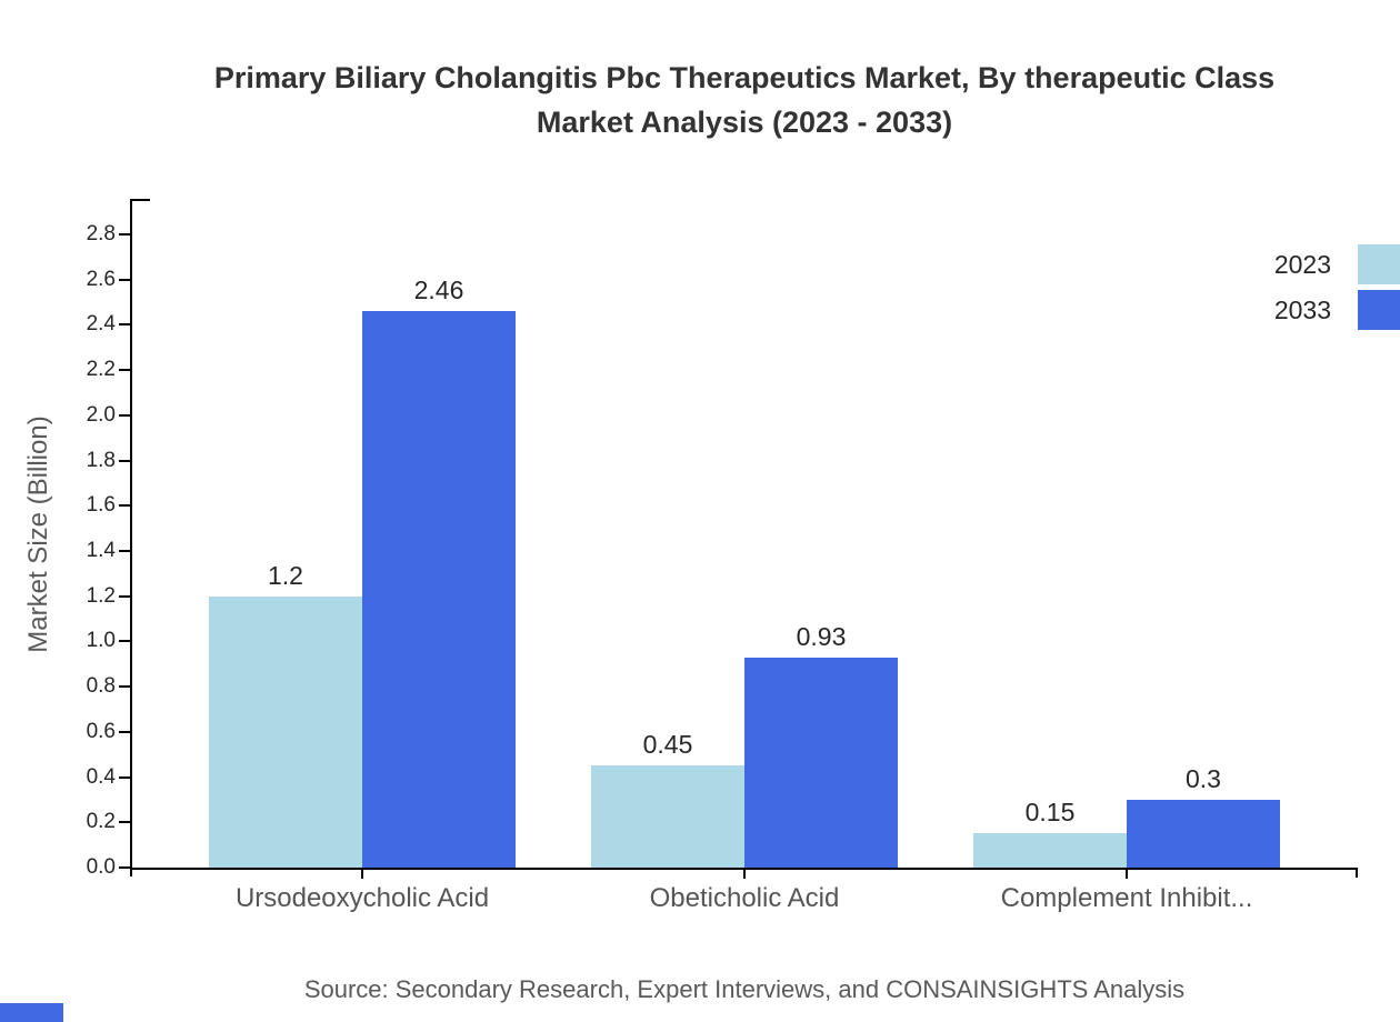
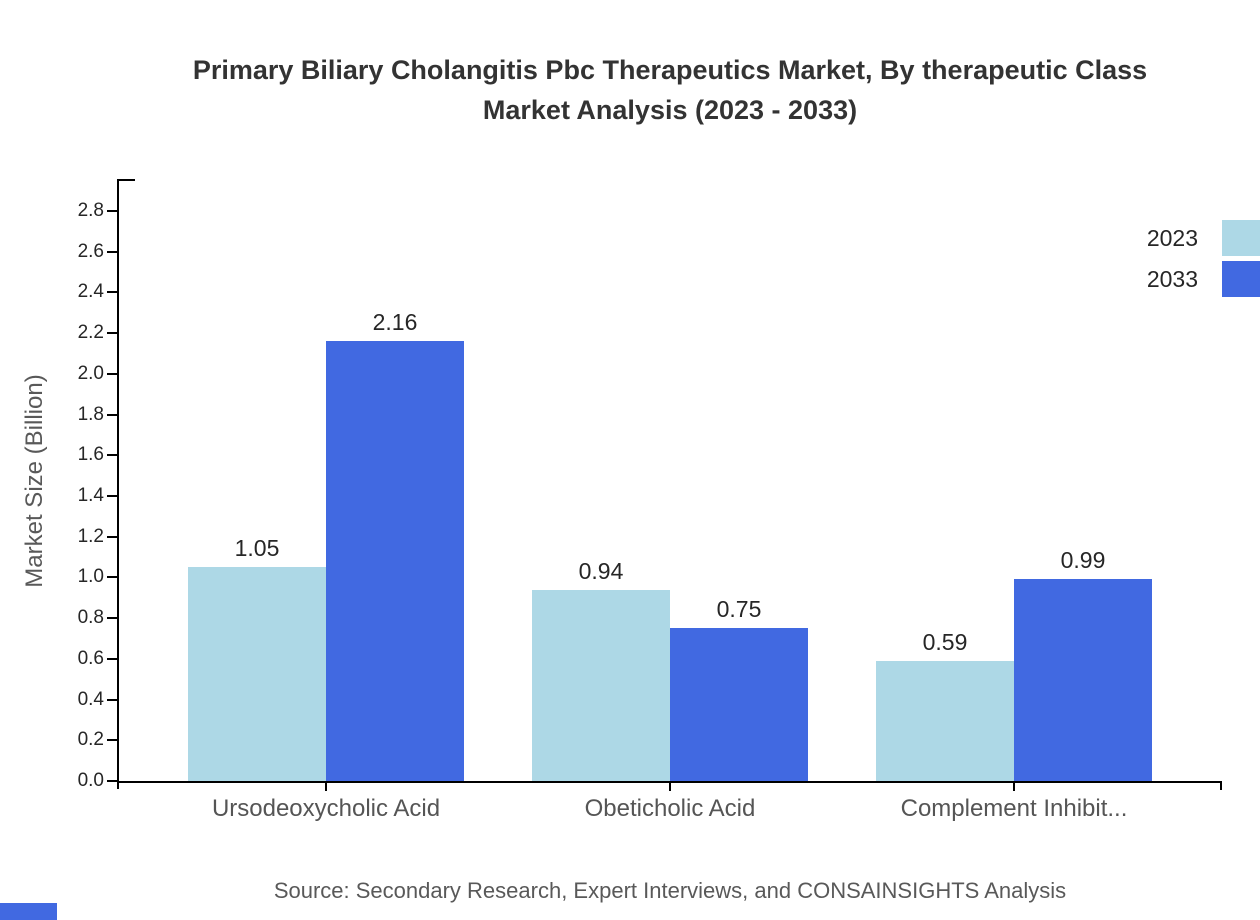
2023/Ursodeoxycholic Acid: 1.2 -> 1.05
2033/Ursodeoxycholic Acid: 2.46 -> 2.16
2023/Obeticholic Acid: 0.45 -> 0.94
2033/Obeticholic Acid: 0.93 -> 0.75
2023/Complement Inhibit...: 0.15 -> 0.59
2033/Complement Inhibit...: 0.3 -> 0.99
